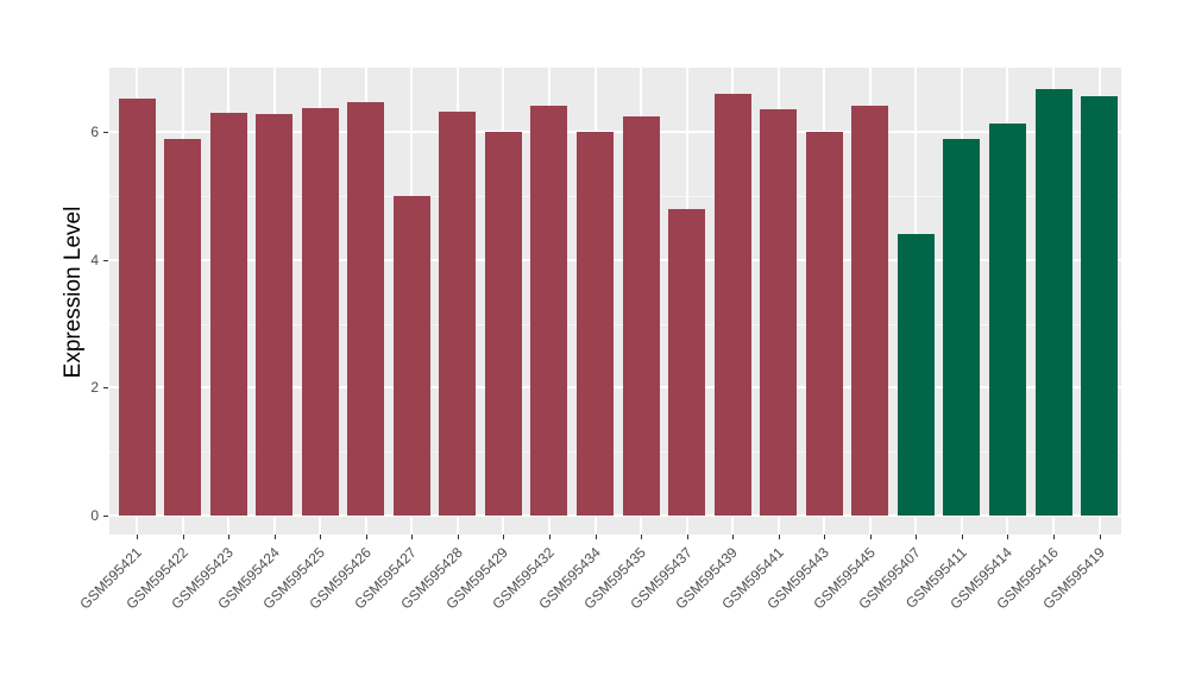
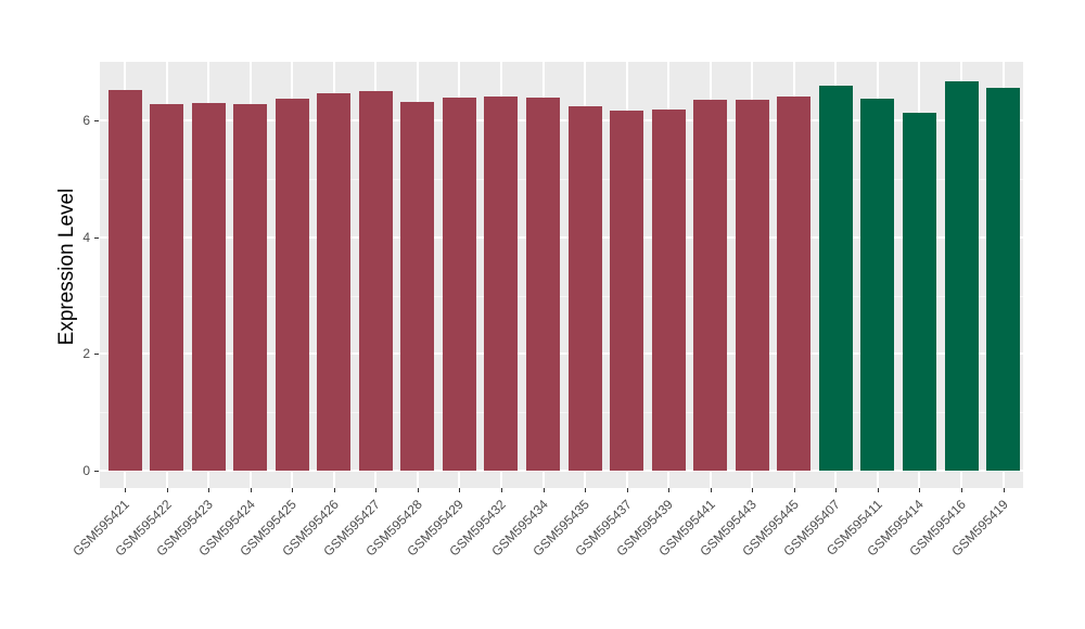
GSM595422: 5.9 -> 6.3
GSM595427: 5.0 -> 6.5
GSM595429: 6.0 -> 6.4
GSM595434: 6.0 -> 6.4
GSM595437: 4.8 -> 6.2
GSM595439: 6.6 -> 6.2
GSM595443: 6.0 -> 6.3
GSM595407: 4.4 -> 6.6
GSM595411: 5.9 -> 6.4
